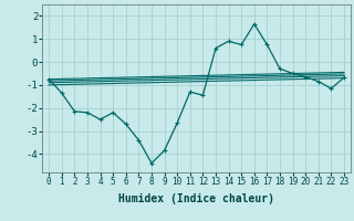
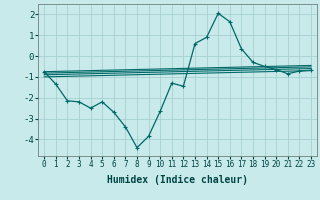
15: 0.75 -> 2.05
17: 0.75 -> 0.35
22: -1.15 -> -0.72
